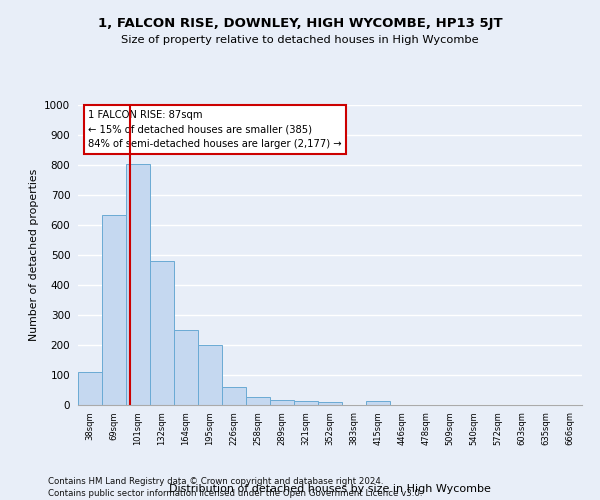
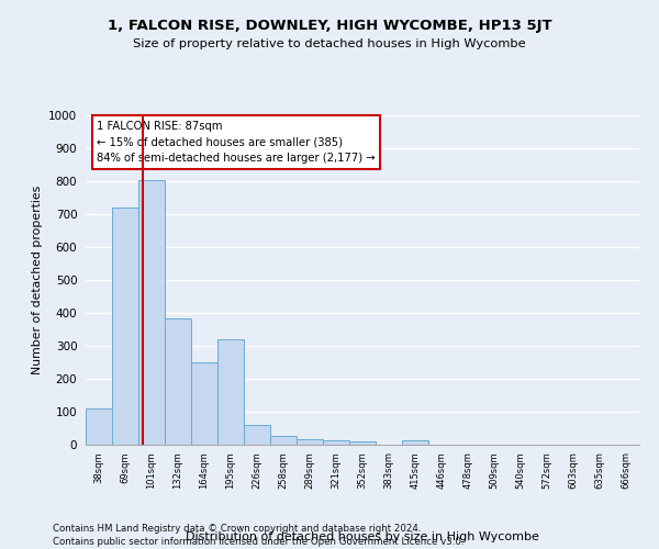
69sqm: 635 -> 720
132sqm: 480 -> 385
195sqm: 200 -> 320
